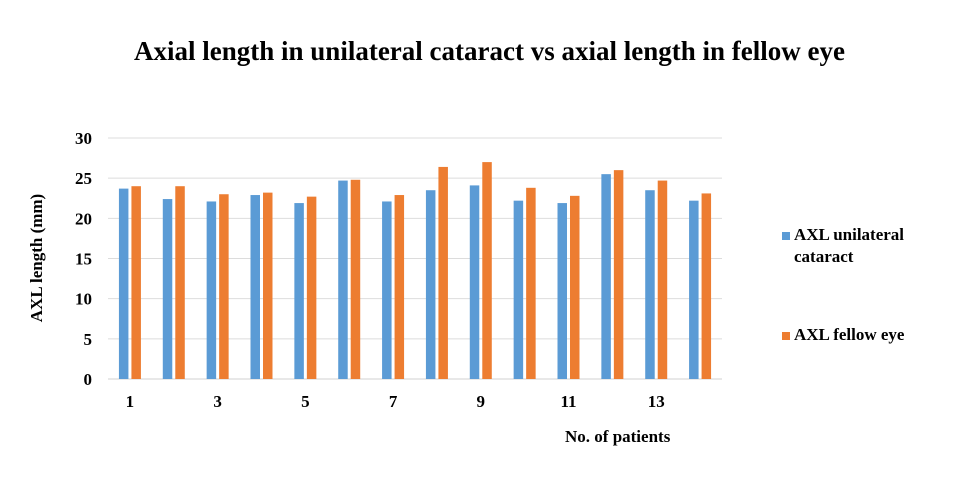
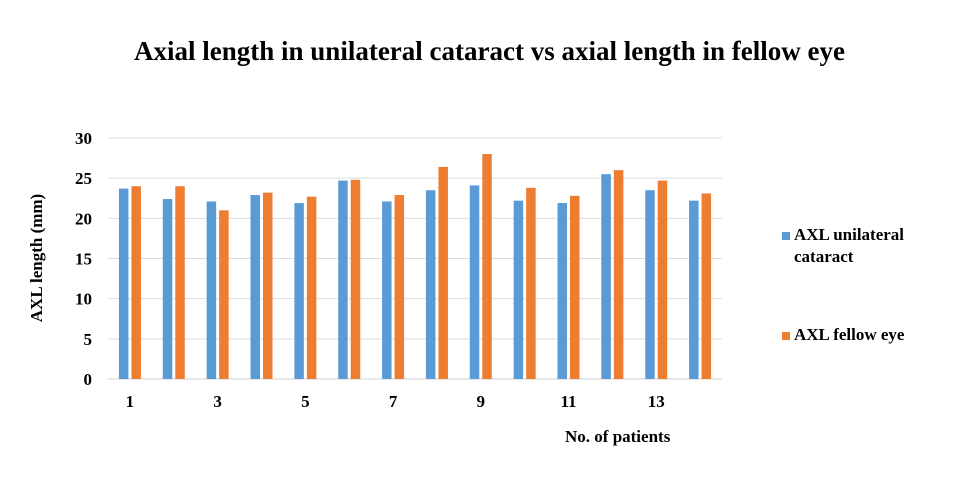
AXL fellow eye/3: 23 -> 21
AXL fellow eye/9: 27 -> 28
